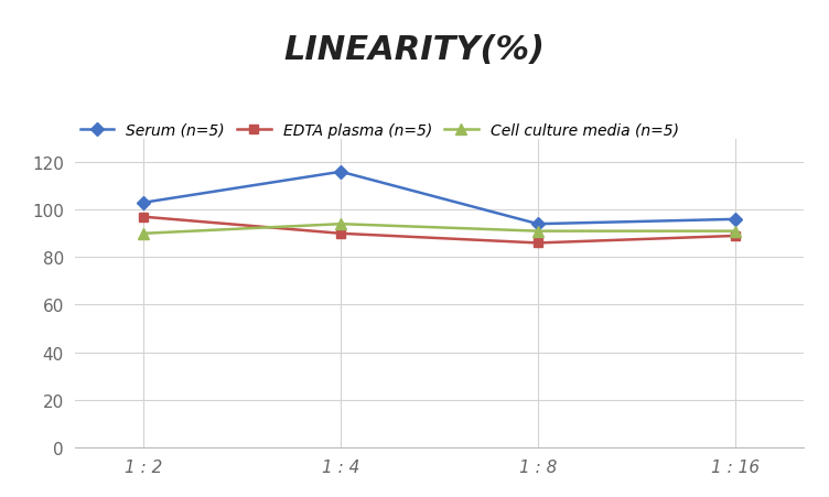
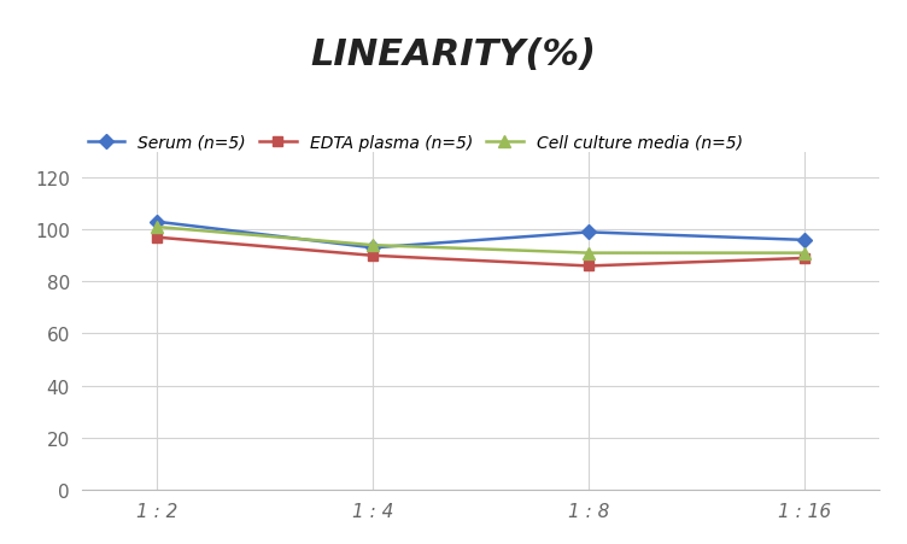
Cell culture media (n=5)/1 : 2: 90 -> 101
Serum (n=5)/1 : 4: 116 -> 93
Serum (n=5)/1 : 8: 94 -> 99
